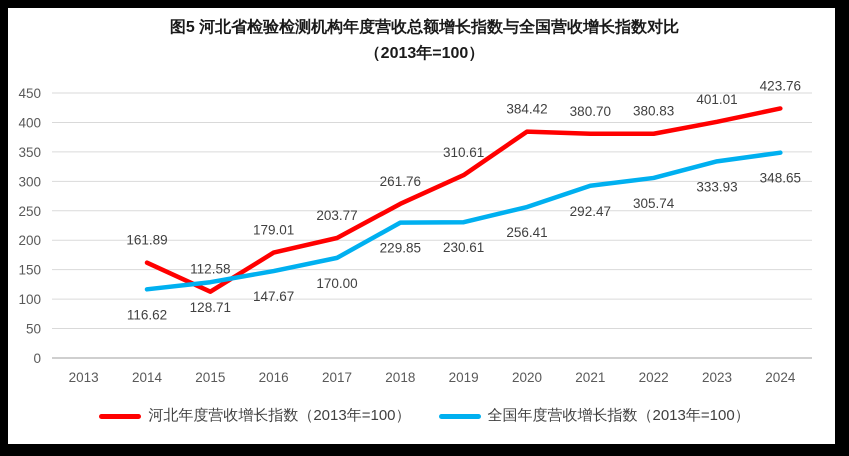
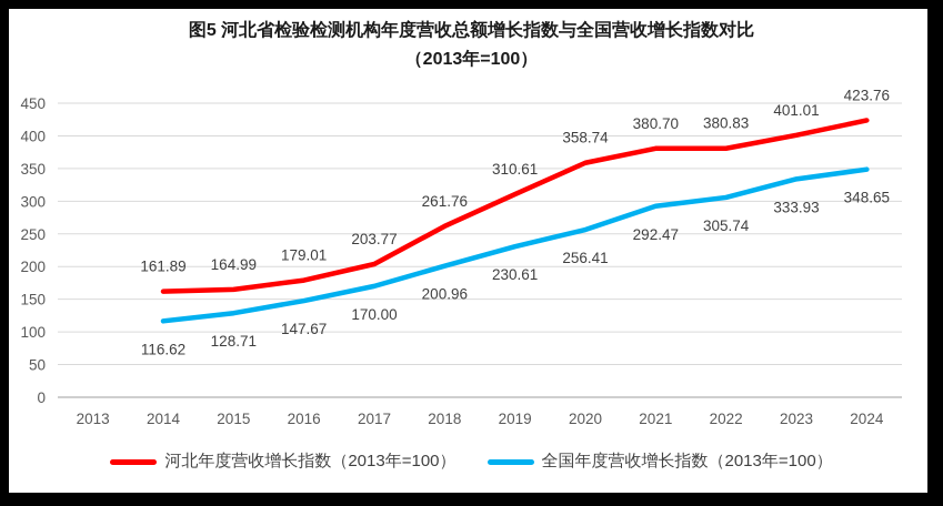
河北年度营收增长指数（2013年=100）/2015: 112.58 -> 164.99
全国年度营收增长指数（2013年=100）/2018: 229.85 -> 200.96
河北年度营收增长指数（2013年=100）/2020: 384.42 -> 358.74
